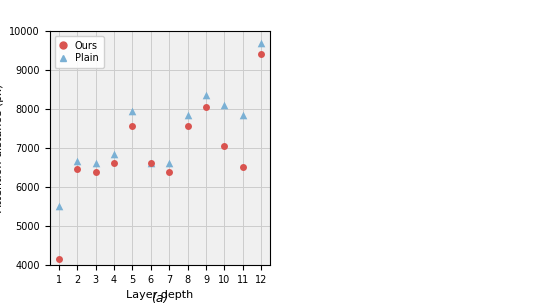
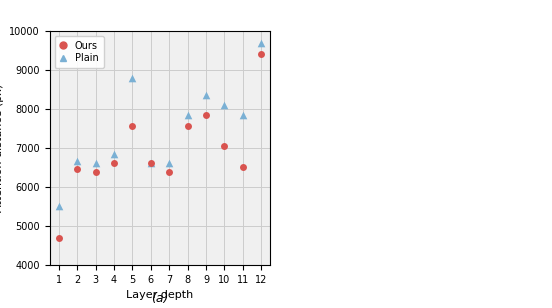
Ours/1: 4150 -> 4700
Plain/5: 7950 -> 8800
Ours/9: 8050 -> 7850
